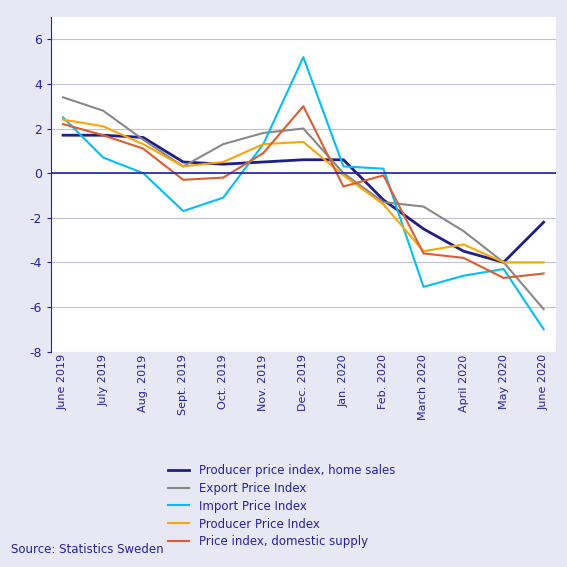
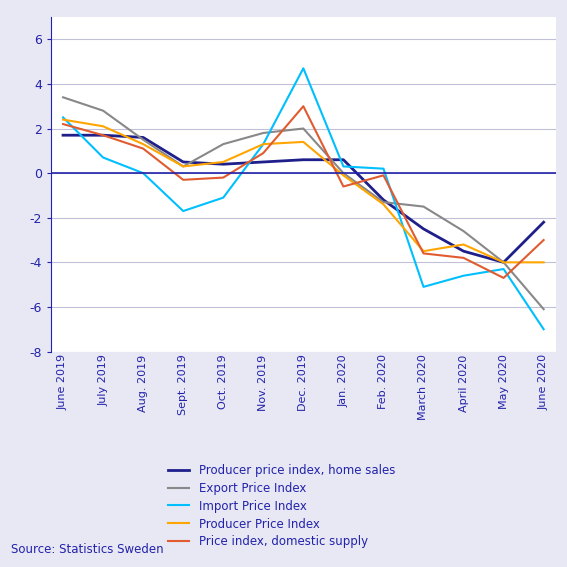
Import Price Index/Dec. 2019: 5.2 -> 4.7
Price index, domestic supply/June 2020: -4.5 -> -3.0
